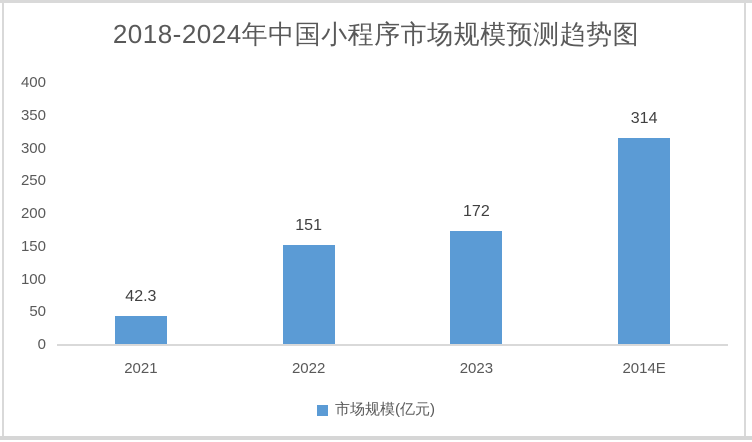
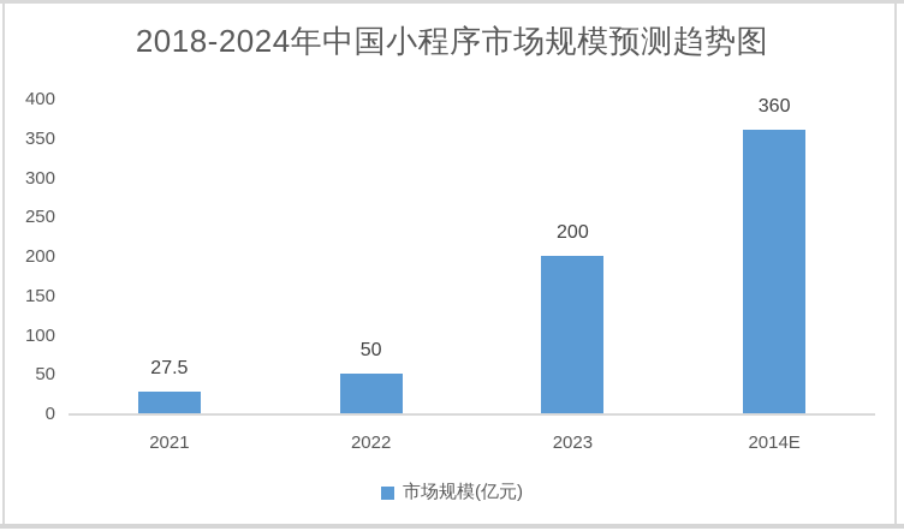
2021: 42.3 -> 27.5
2022: 151 -> 50
2023: 172 -> 200
2014E: 314 -> 360
